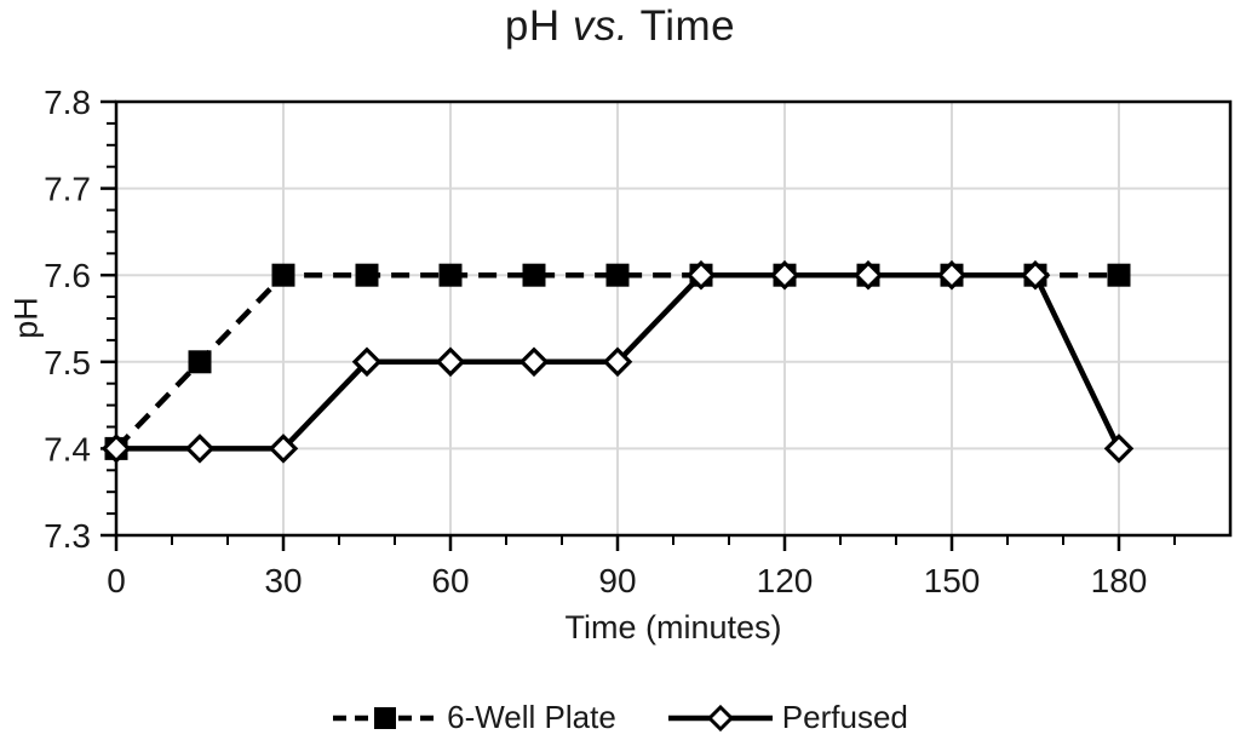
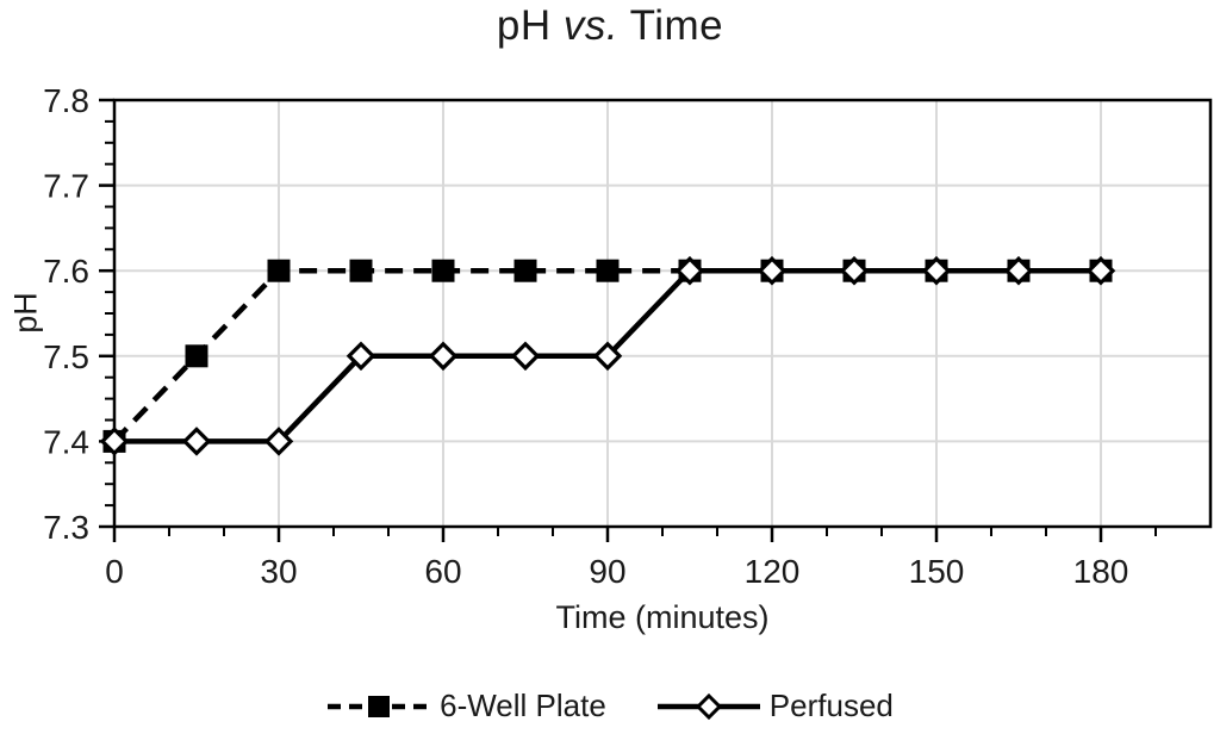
Perfused/180: 7.4 -> 7.6
